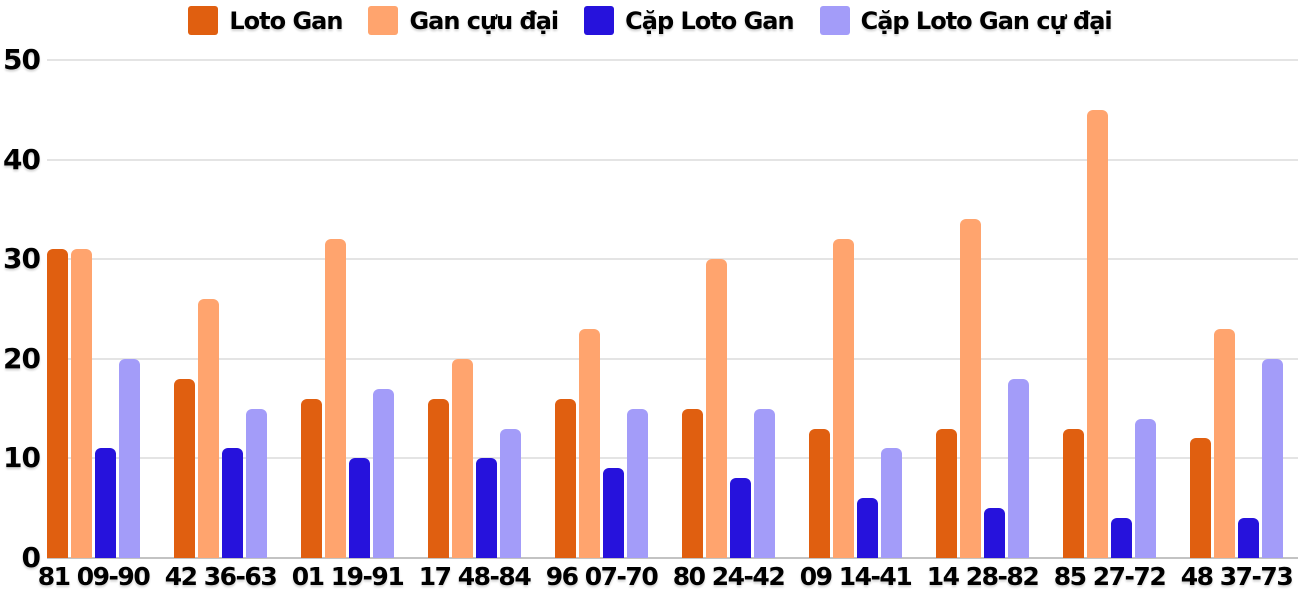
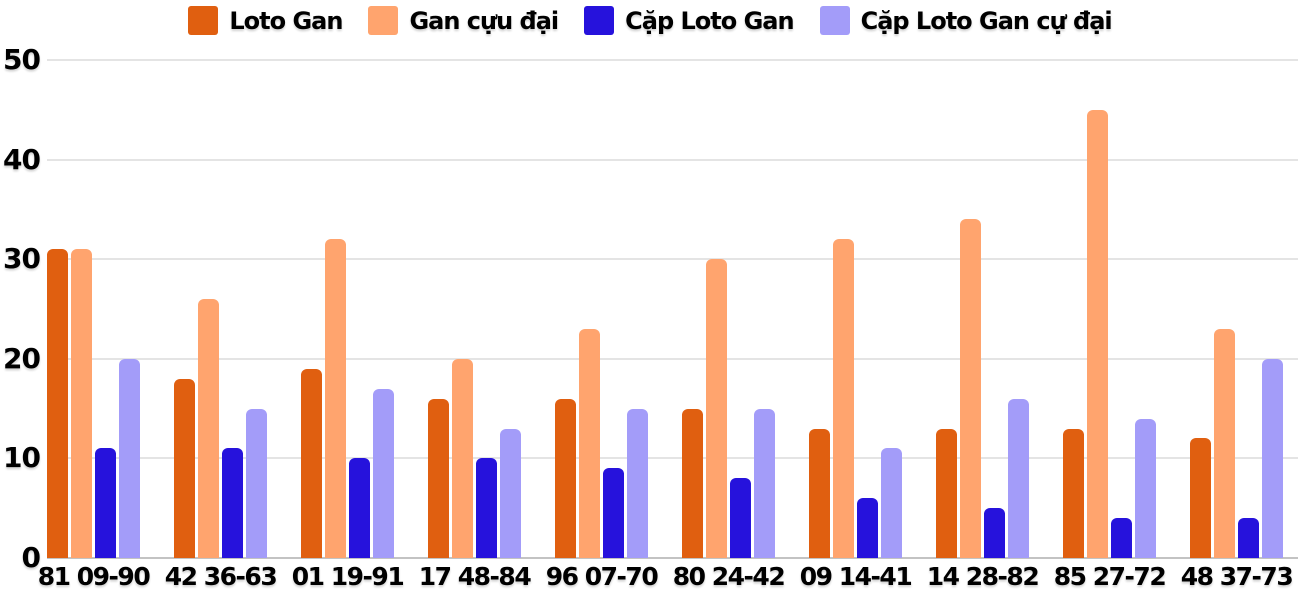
Loto Gan/01 19-91: 16 -> 19
Cặp Loto Gan cự đại/14 28-82: 18 -> 16
